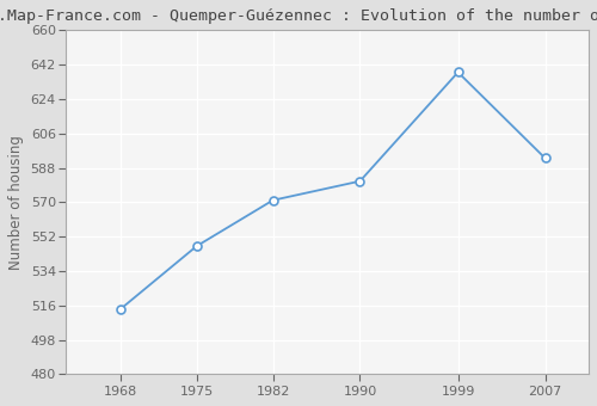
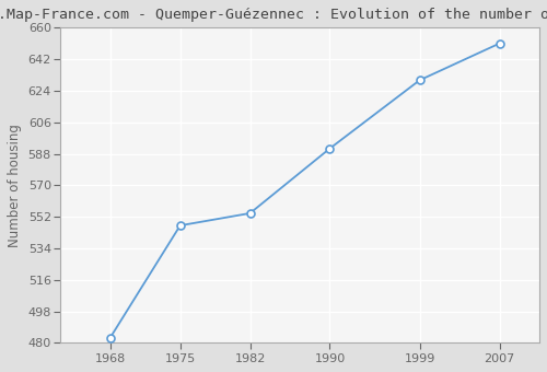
1968: 514 -> 483
1982: 571 -> 554
1990: 581 -> 591
1999: 638 -> 630
2007: 593 -> 651
